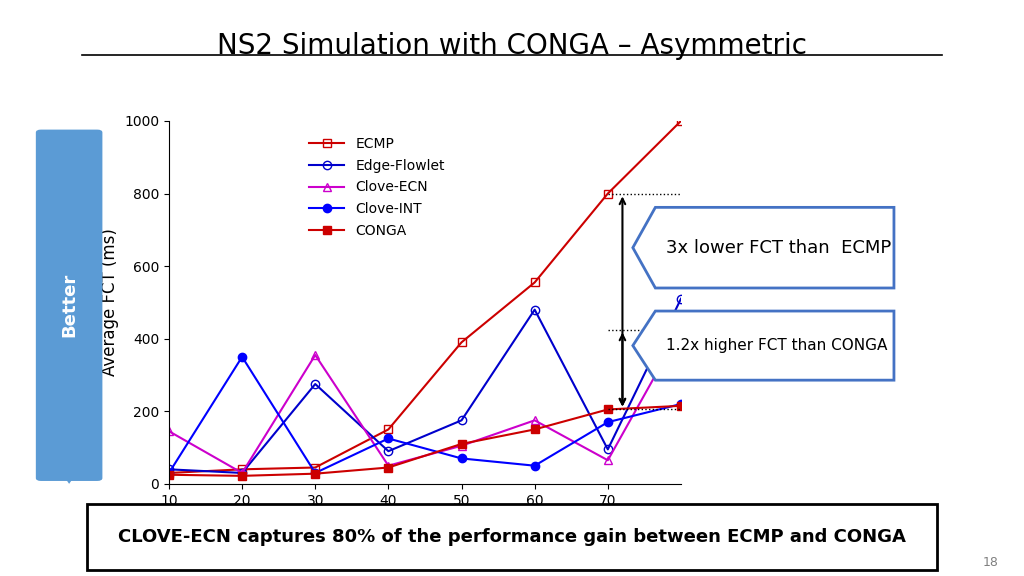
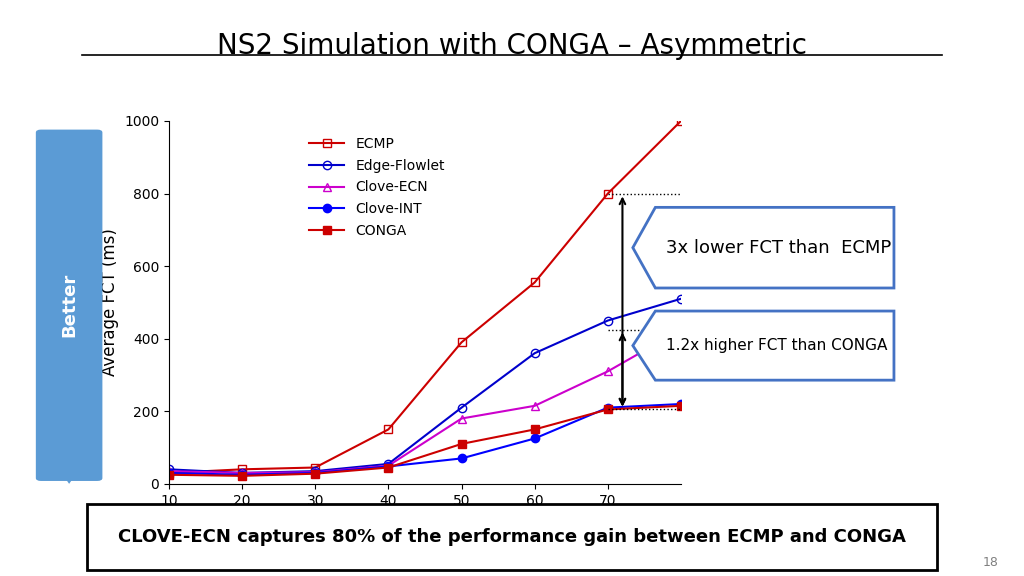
Clove-ECN/10: 145 -> 35
Clove-INT/20: 350 -> 25
Edge-Flowlet/30: 275 -> 35
Clove-ECN/30: 355 -> 32
Edge-Flowlet/40: 90 -> 55
Clove-INT/40: 125 -> 48
Edge-Flowlet/50: 175 -> 210
Clove-ECN/50: 105 -> 180
Edge-Flowlet/60: 480 -> 360
Clove-ECN/60: 175 -> 215
Clove-INT/60: 50 -> 125
Edge-Flowlet/70: 95 -> 450
Clove-ECN/70: 65 -> 310
Clove-INT/70: 170 -> 210
